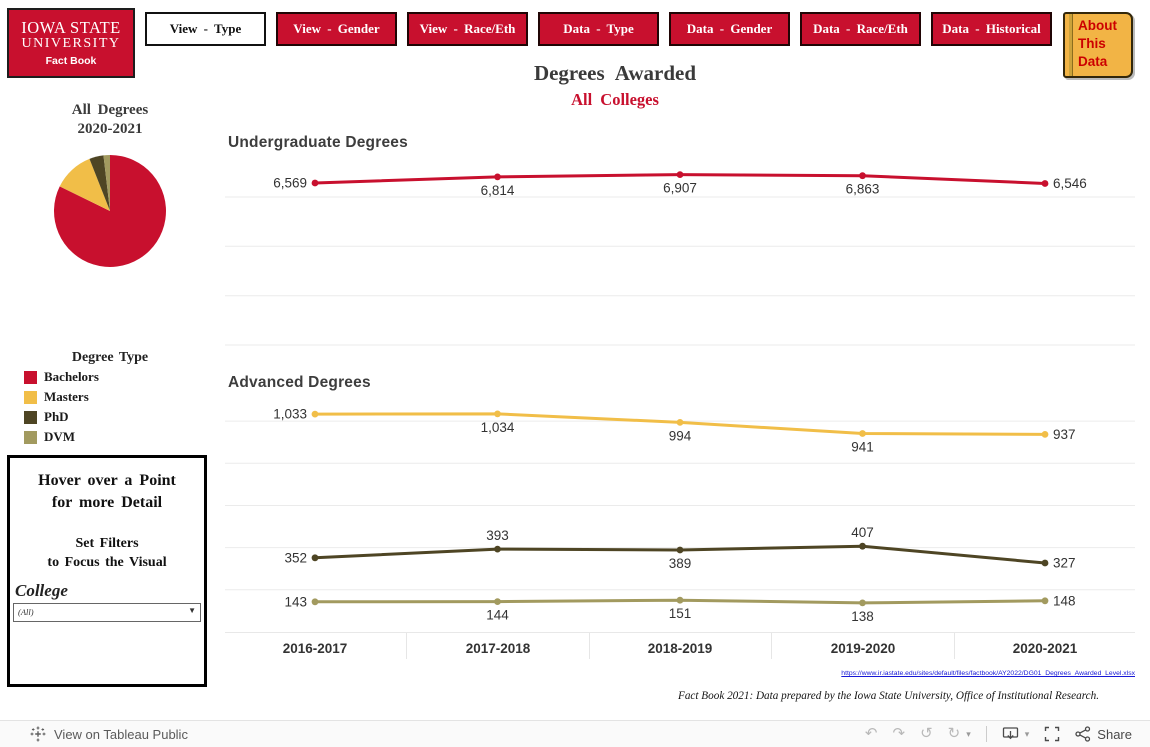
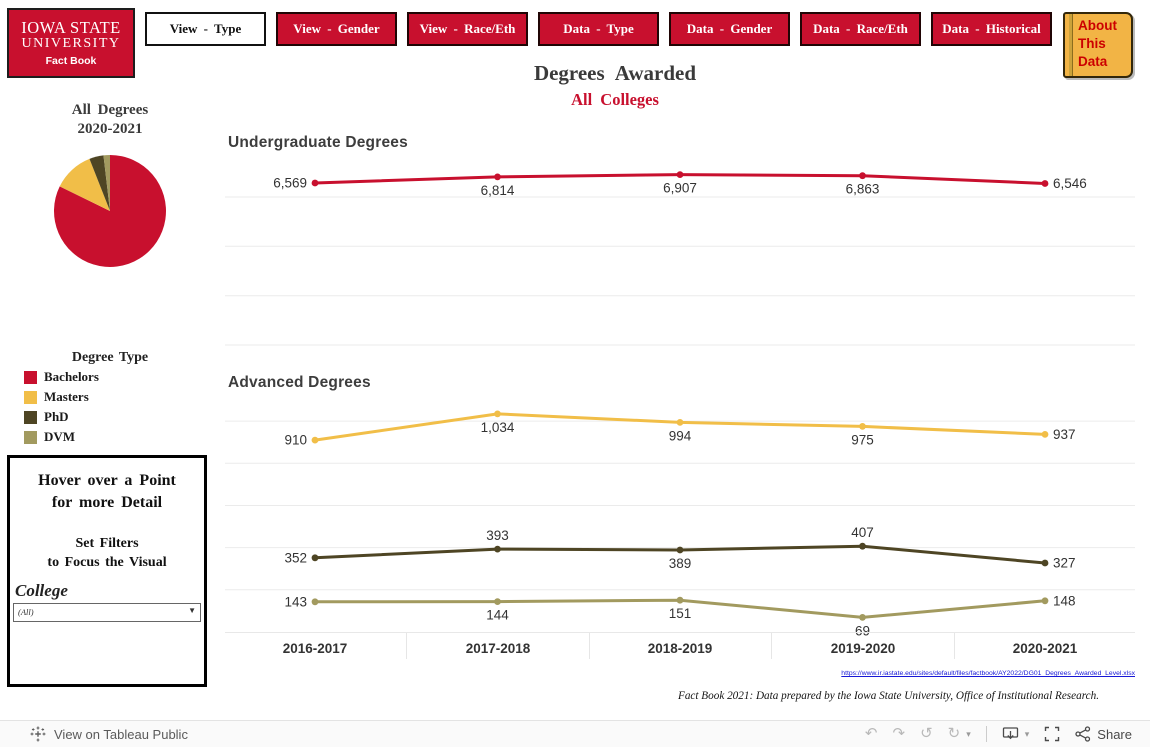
Advanced Degrees/Masters/2016-2017: 1,033 -> 910
Advanced Degrees/Masters/2019-2020: 941 -> 975
Advanced Degrees/DVM/2019-2020: 138 -> 69
